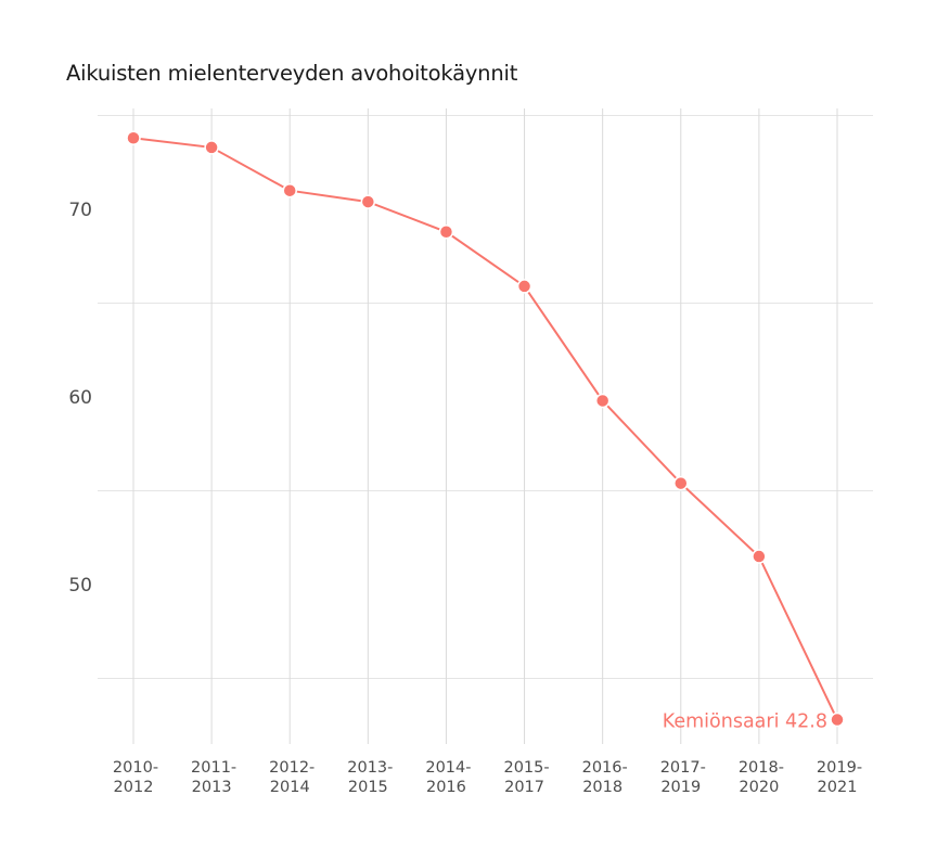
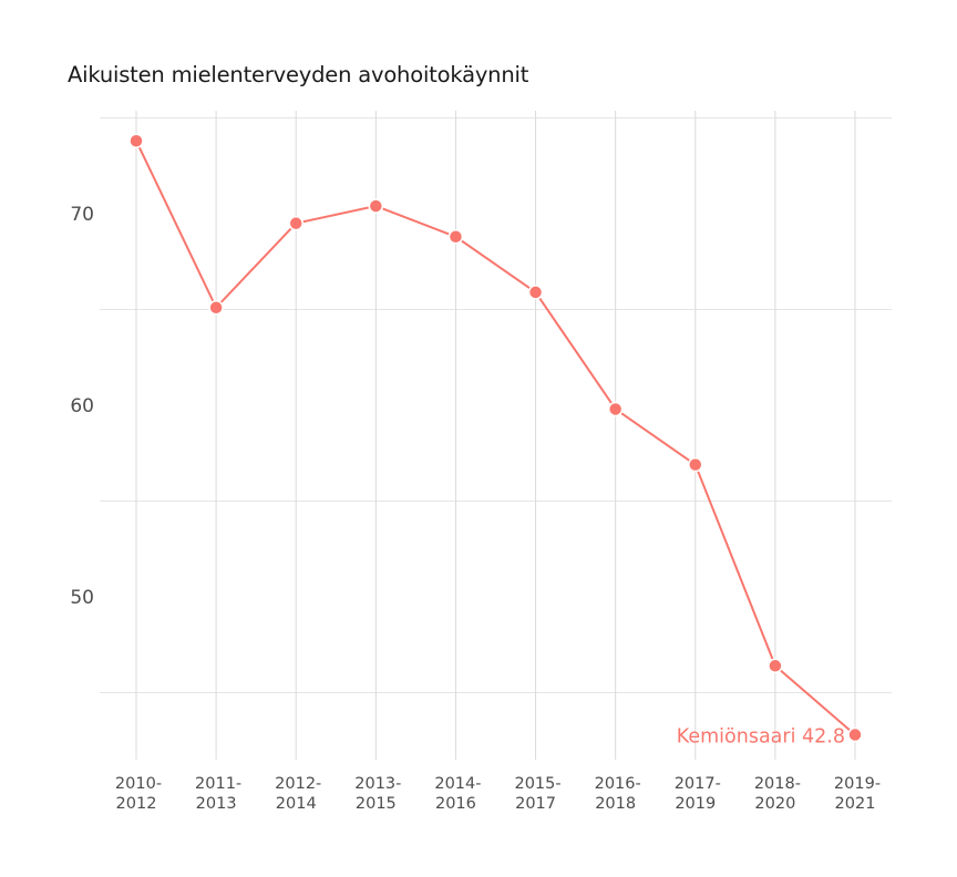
2011-2013: 73.3 -> 65.1
2012-2014: 71.0 -> 69.5
2017-2019: 55.4 -> 56.9
2018-2020: 51.5 -> 46.4
